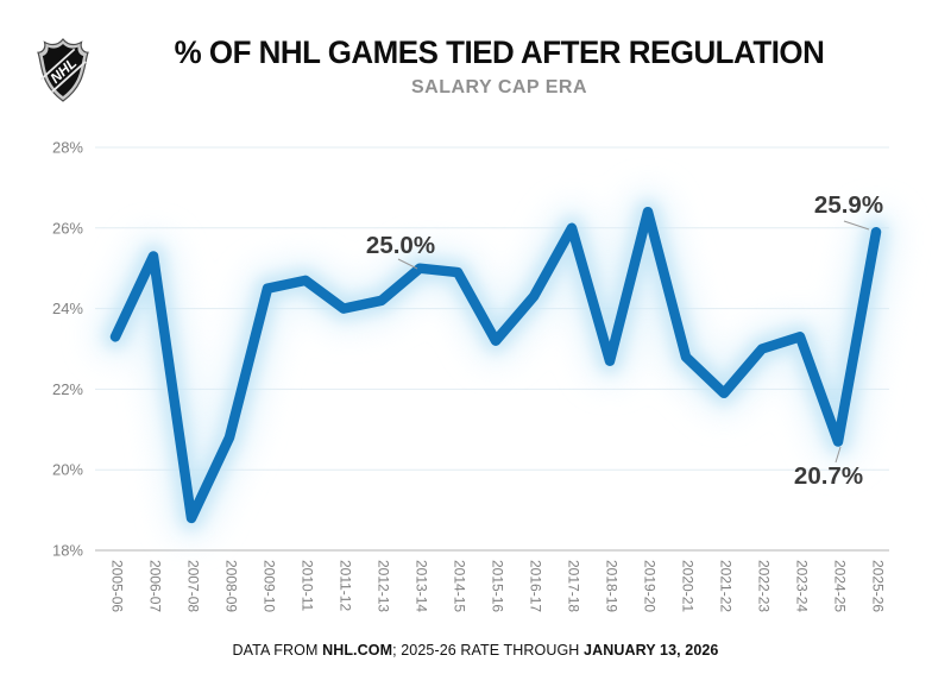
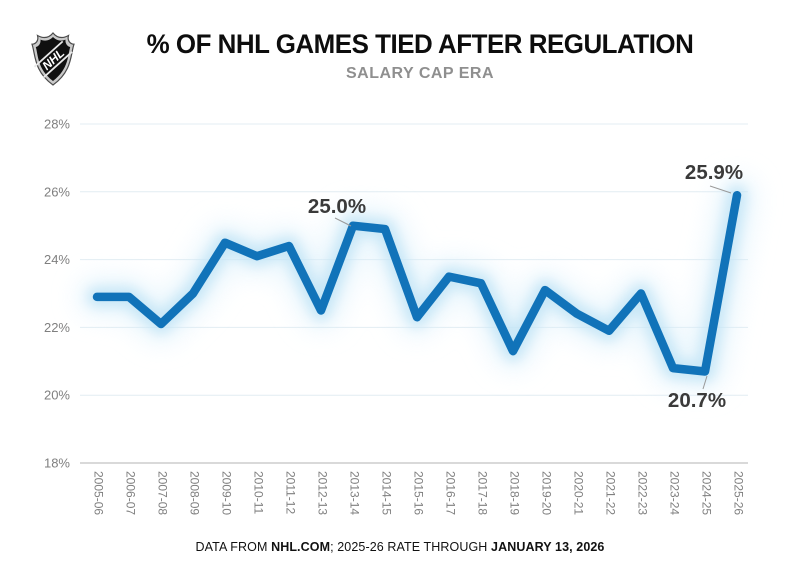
2005-06: 23.3% -> 22.9%
2006-07: 25.3% -> 22.9%
2007-08: 18.8% -> 22.1%
2008-09: 20.8% -> 23.0%
2010-11: 24.7% -> 24.1%
2011-12: 24.0% -> 24.4%
2012-13: 24.2% -> 22.5%
2015-16: 23.2% -> 22.3%
2016-17: 24.3% -> 23.5%
2017-18: 26.0% -> 23.3%
2018-19: 22.7% -> 21.3%
2019-20: 26.4% -> 23.1%
2020-21: 22.8% -> 22.4%
2023-24: 23.3% -> 20.8%
